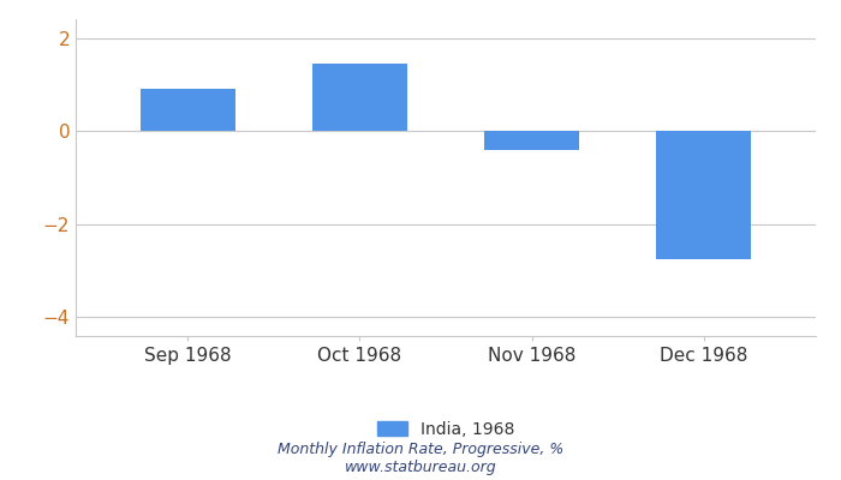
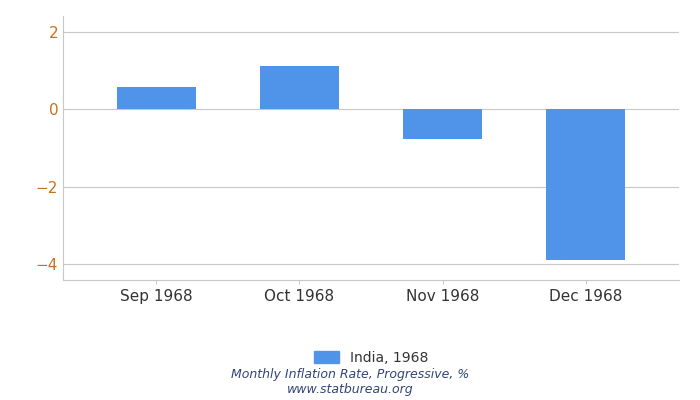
Sep 1968: 0.90 -> 0.57
Oct 1968: 1.45 -> 1.12
Nov 1968: -0.40 -> -0.78
Dec 1968: -2.75 -> -3.88
